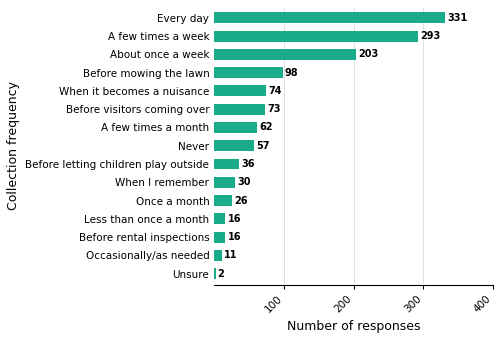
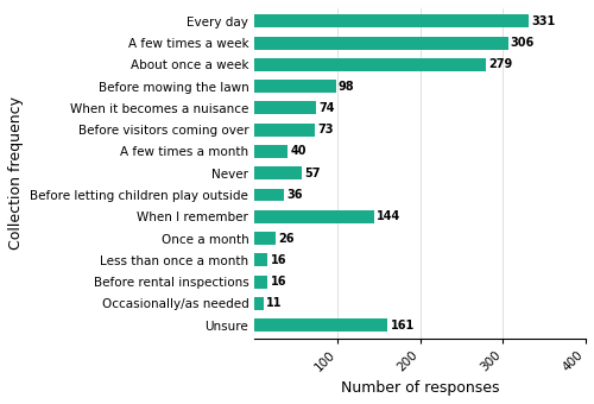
A few times a week: 293 -> 306
About once a week: 203 -> 279
A few times a month: 62 -> 40
When I remember: 30 -> 144
Unsure: 2 -> 161
